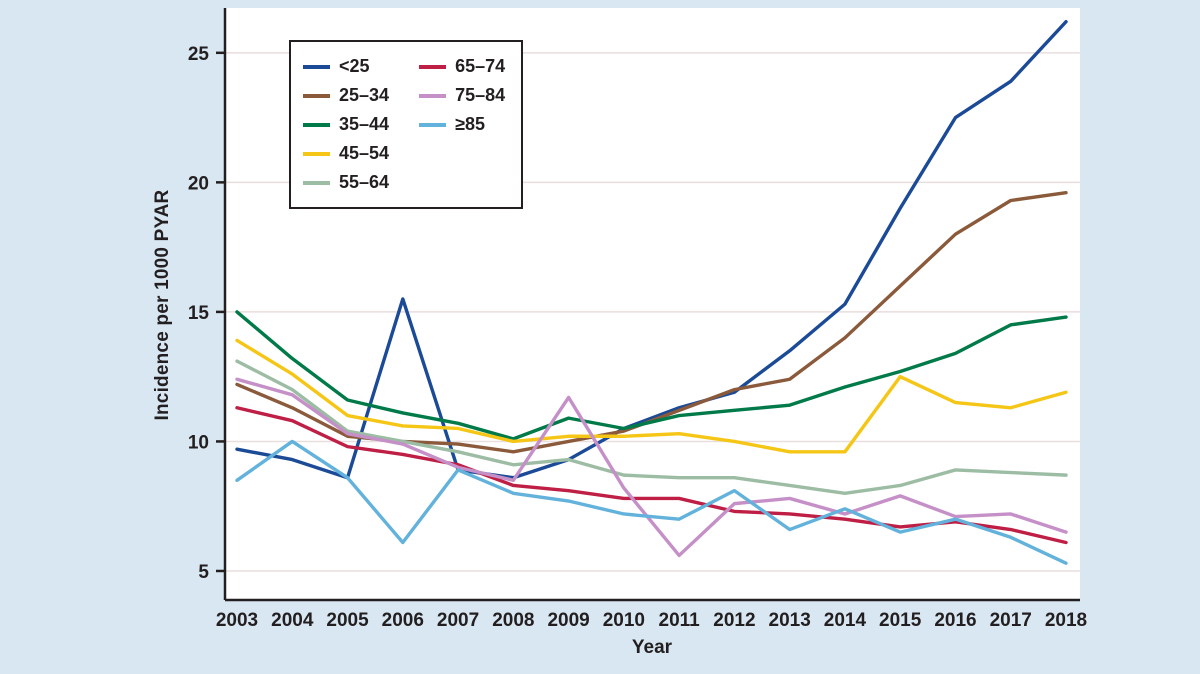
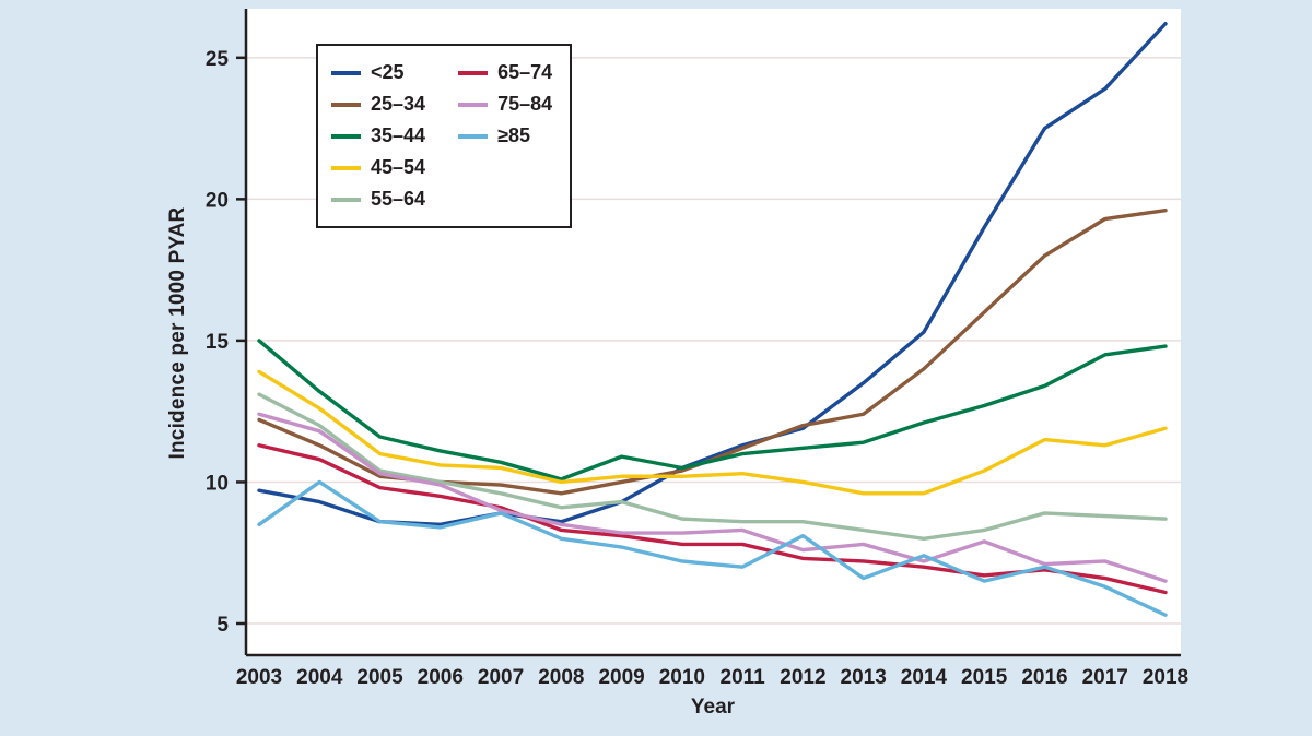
<25/2006: 15.5 -> 8.5
≥85/2006: 6.1 -> 8.4
75–84/2009: 11.7 -> 8.2
75–84/2011: 5.6 -> 8.3
45–54/2015: 12.5 -> 10.4
